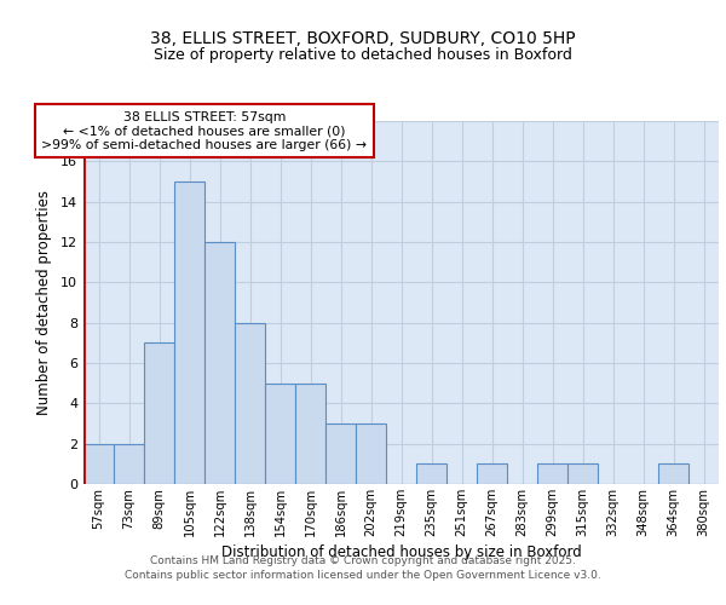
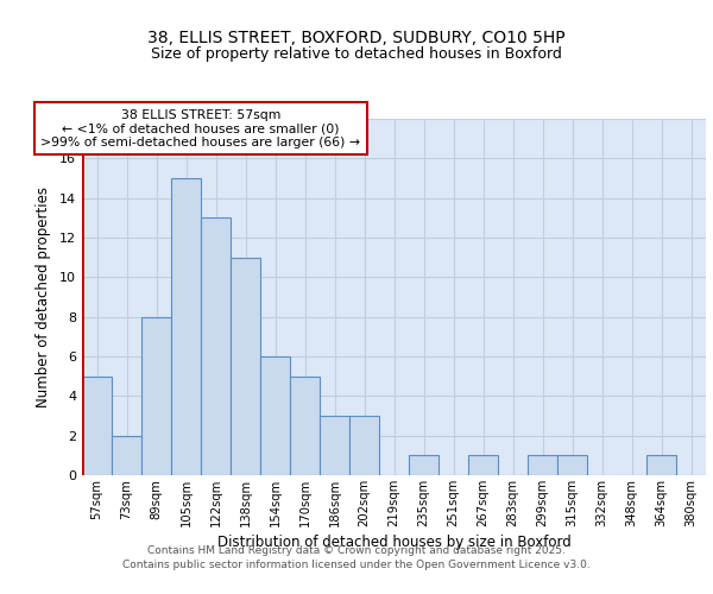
57sqm: 2 -> 5
89sqm: 7 -> 8
122sqm: 12 -> 13
138sqm: 8 -> 11
154sqm: 5 -> 6
